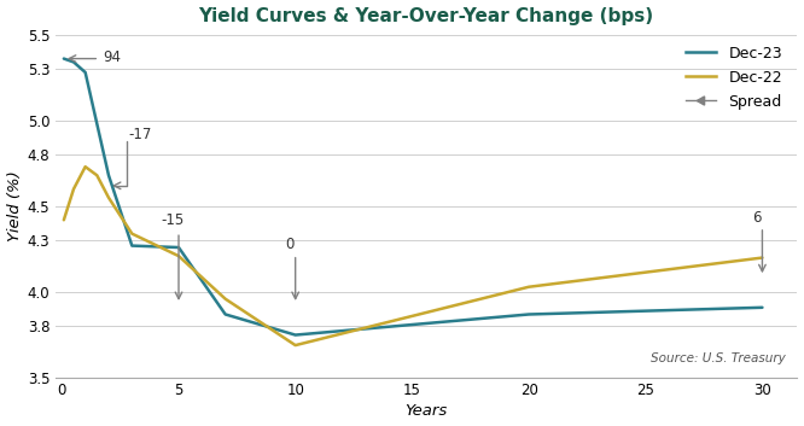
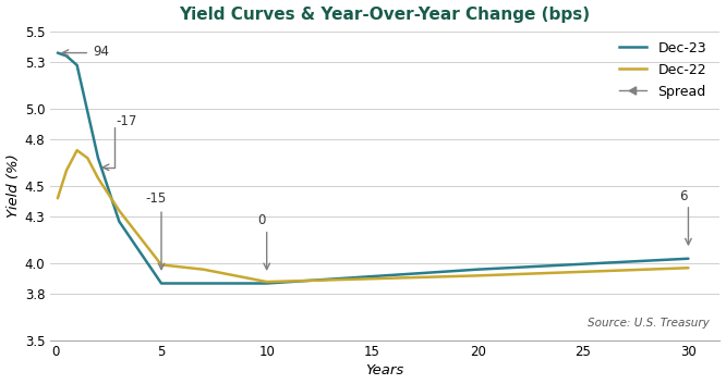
Dec-23/5: 4.26 -> 3.87
Dec-22/5: 4.21 -> 3.99
Dec-23/10: 3.75 -> 3.87
Dec-22/10: 3.69 -> 3.88
Dec-23/20: 3.87 -> 3.96
Dec-22/20: 4.03 -> 3.92
Dec-23/30: 3.91 -> 4.03
Dec-22/30: 4.20 -> 3.97
